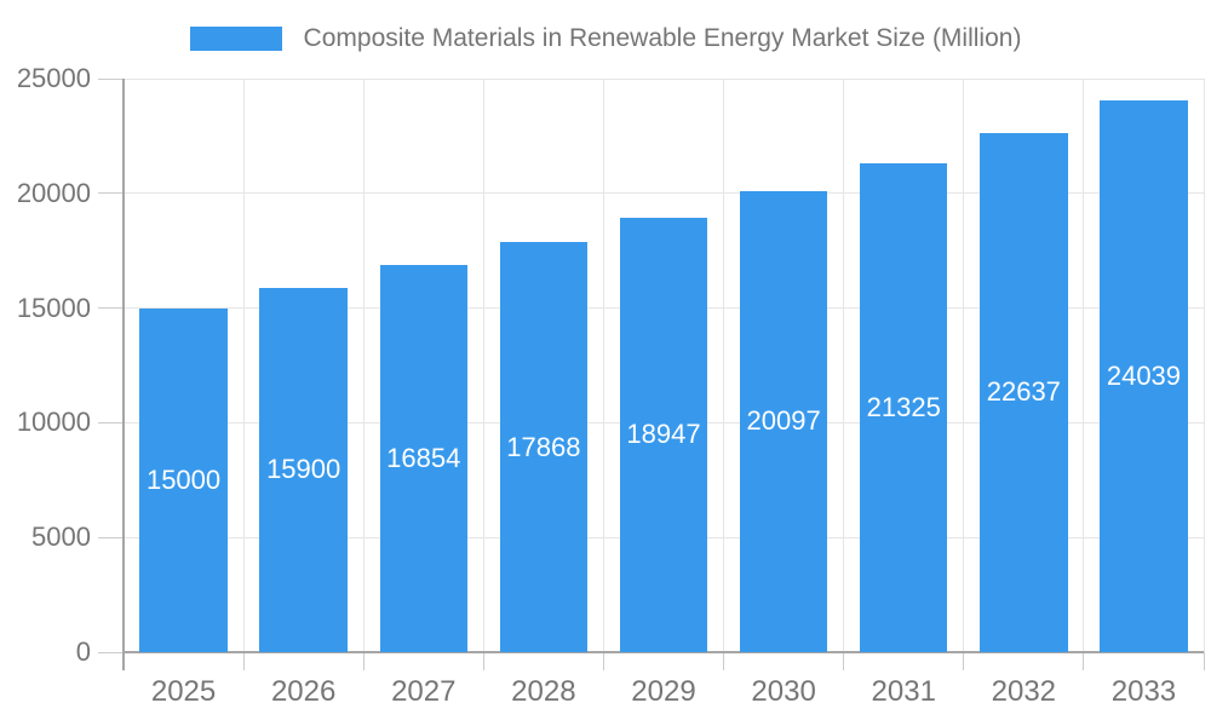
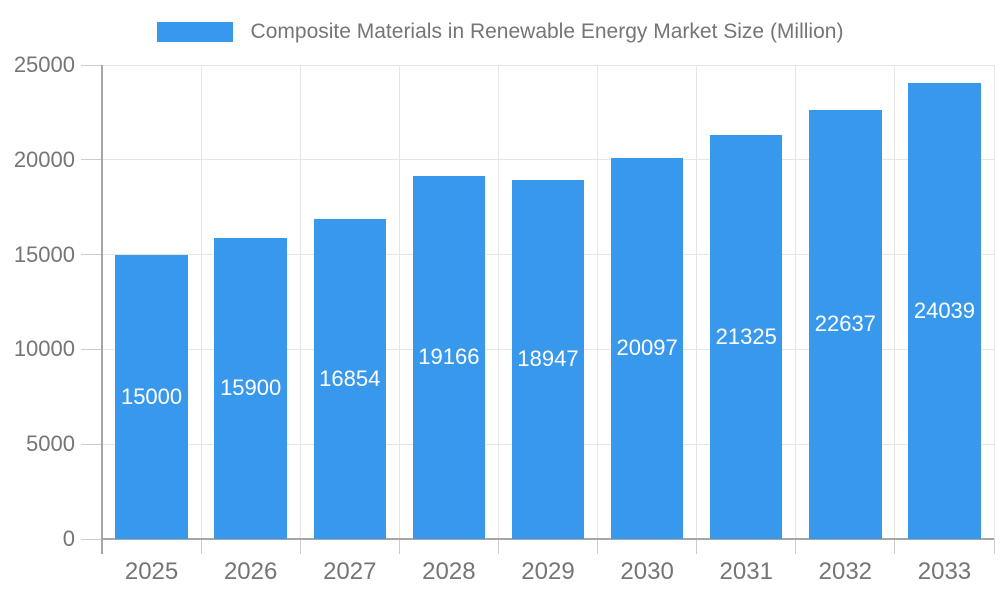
2028: 17868 -> 19166
